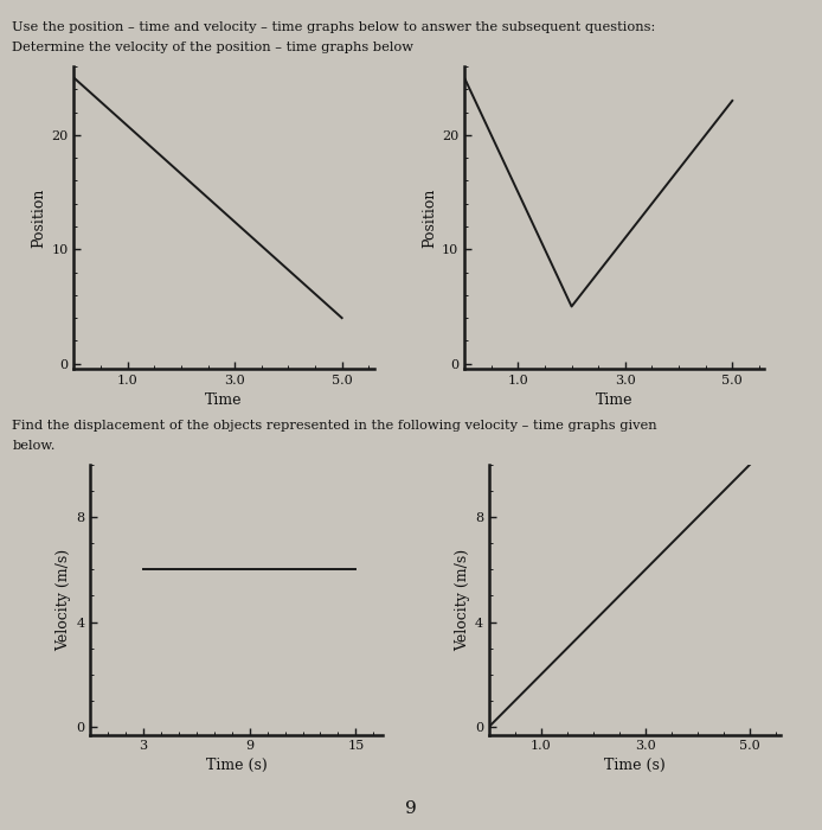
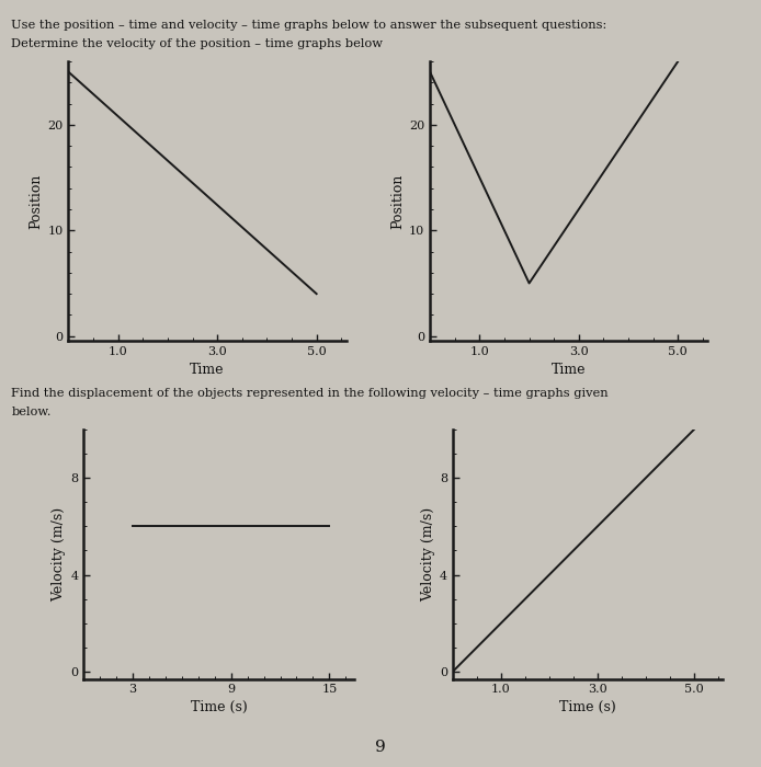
5.0: 23 -> 26
